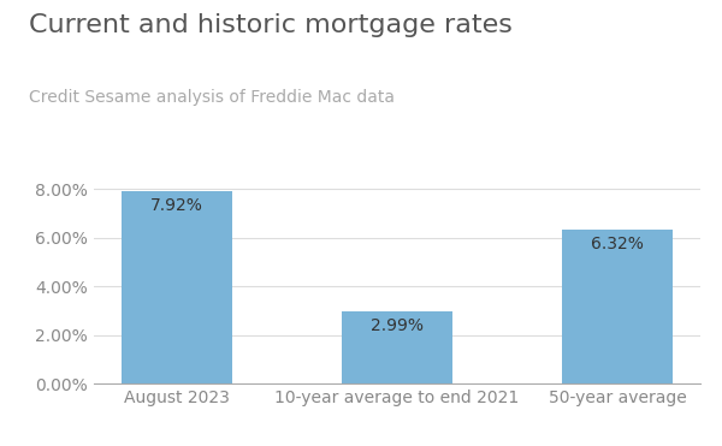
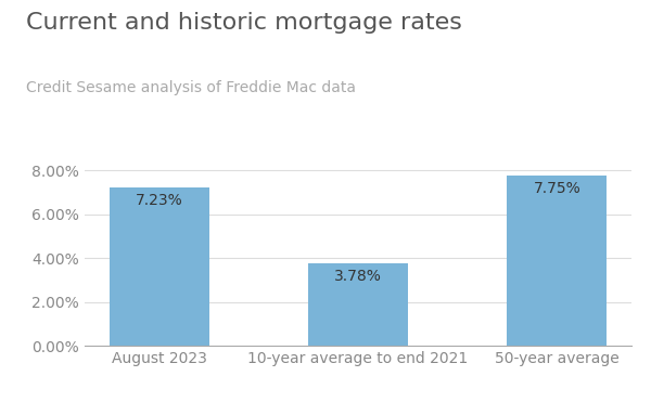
August 2023: 7.92% -> 7.23%
10-year average to end 2021: 2.99% -> 3.78%
50-year average: 6.32% -> 7.75%
